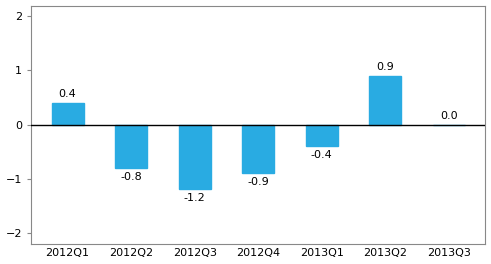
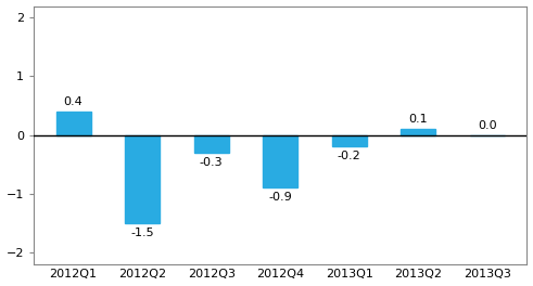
2012Q2: -0.8 -> -1.5
2012Q3: -1.2 -> -0.3
2013Q1: -0.4 -> -0.2
2013Q2: 0.9 -> 0.1
